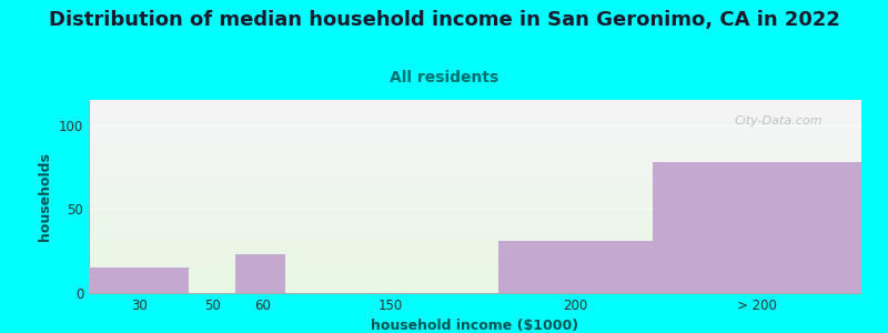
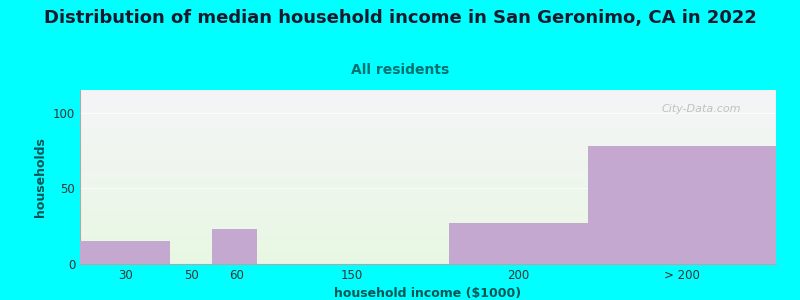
200: 31 -> 27
